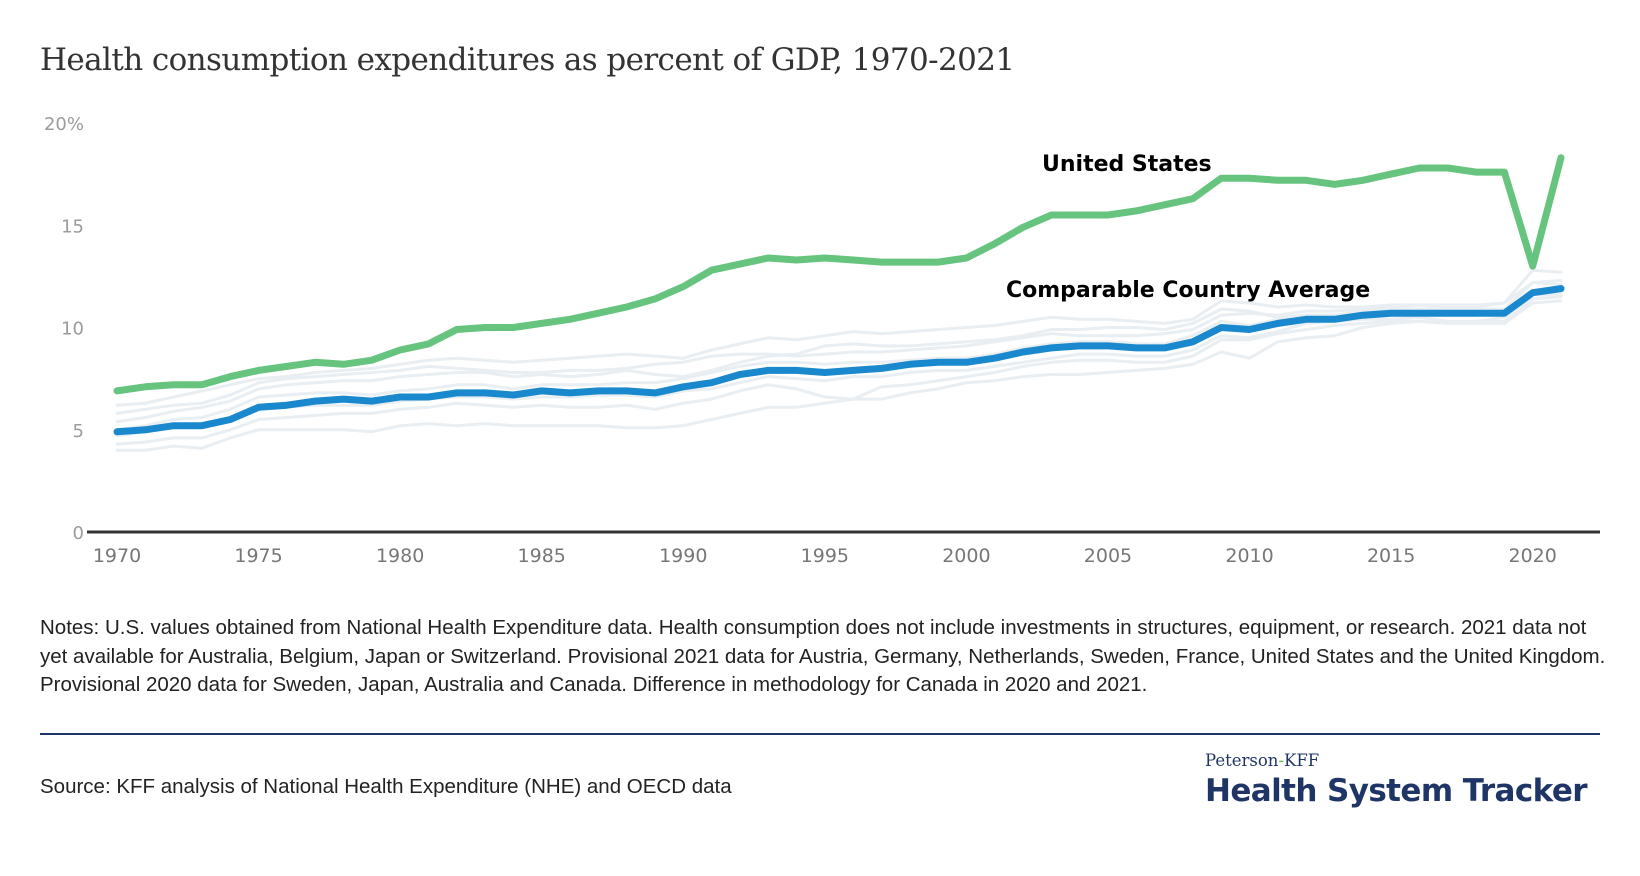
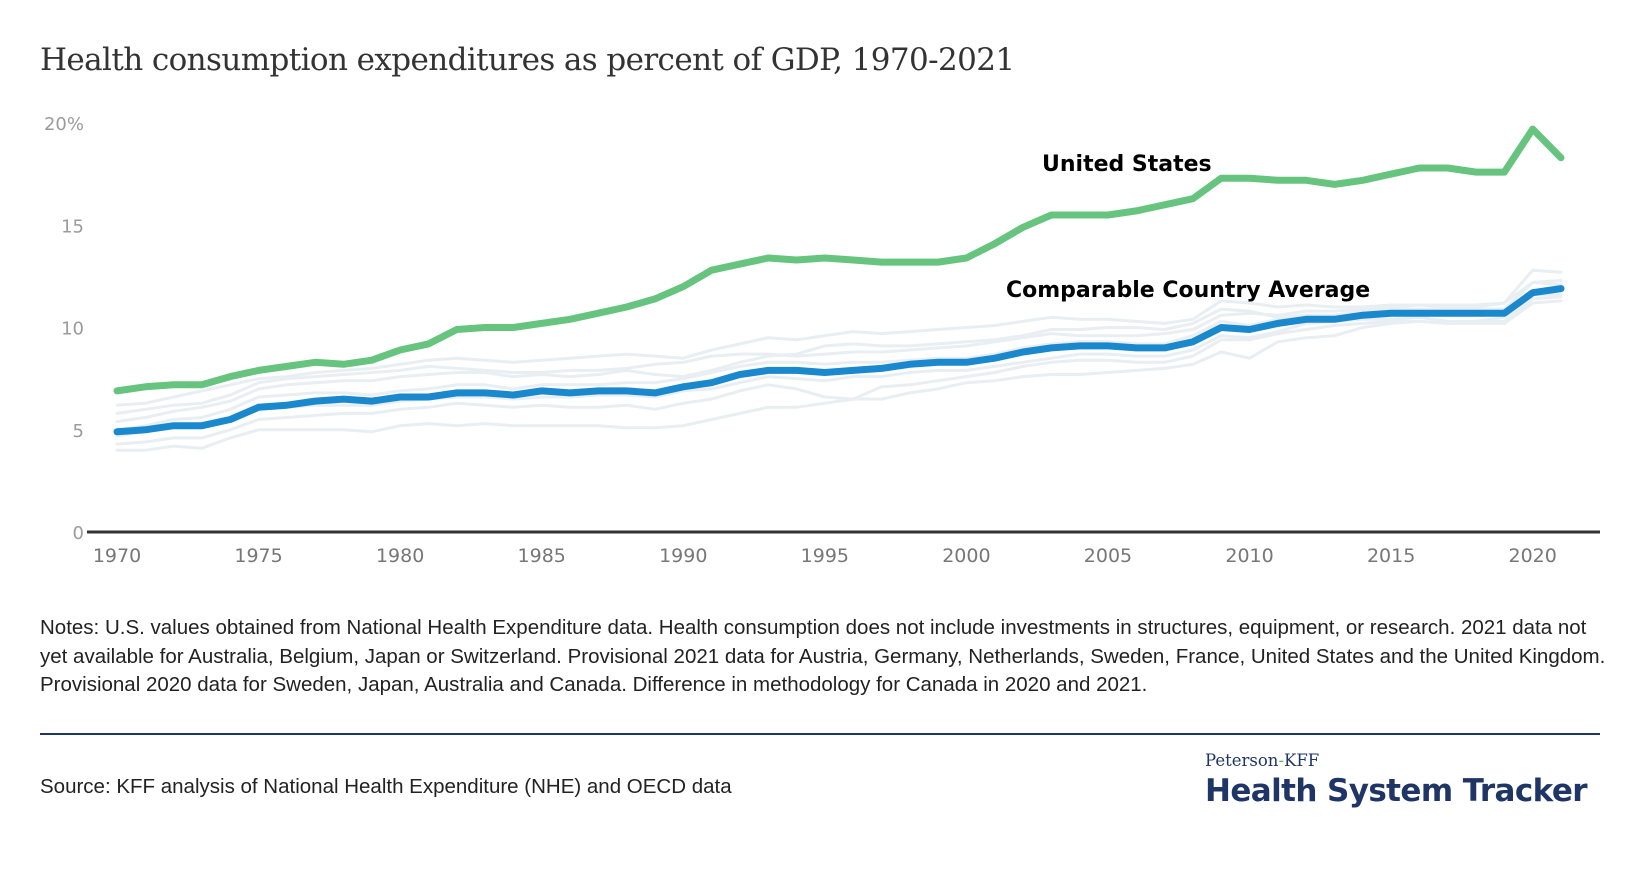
United States/2020: 13.0% -> 19.7%
